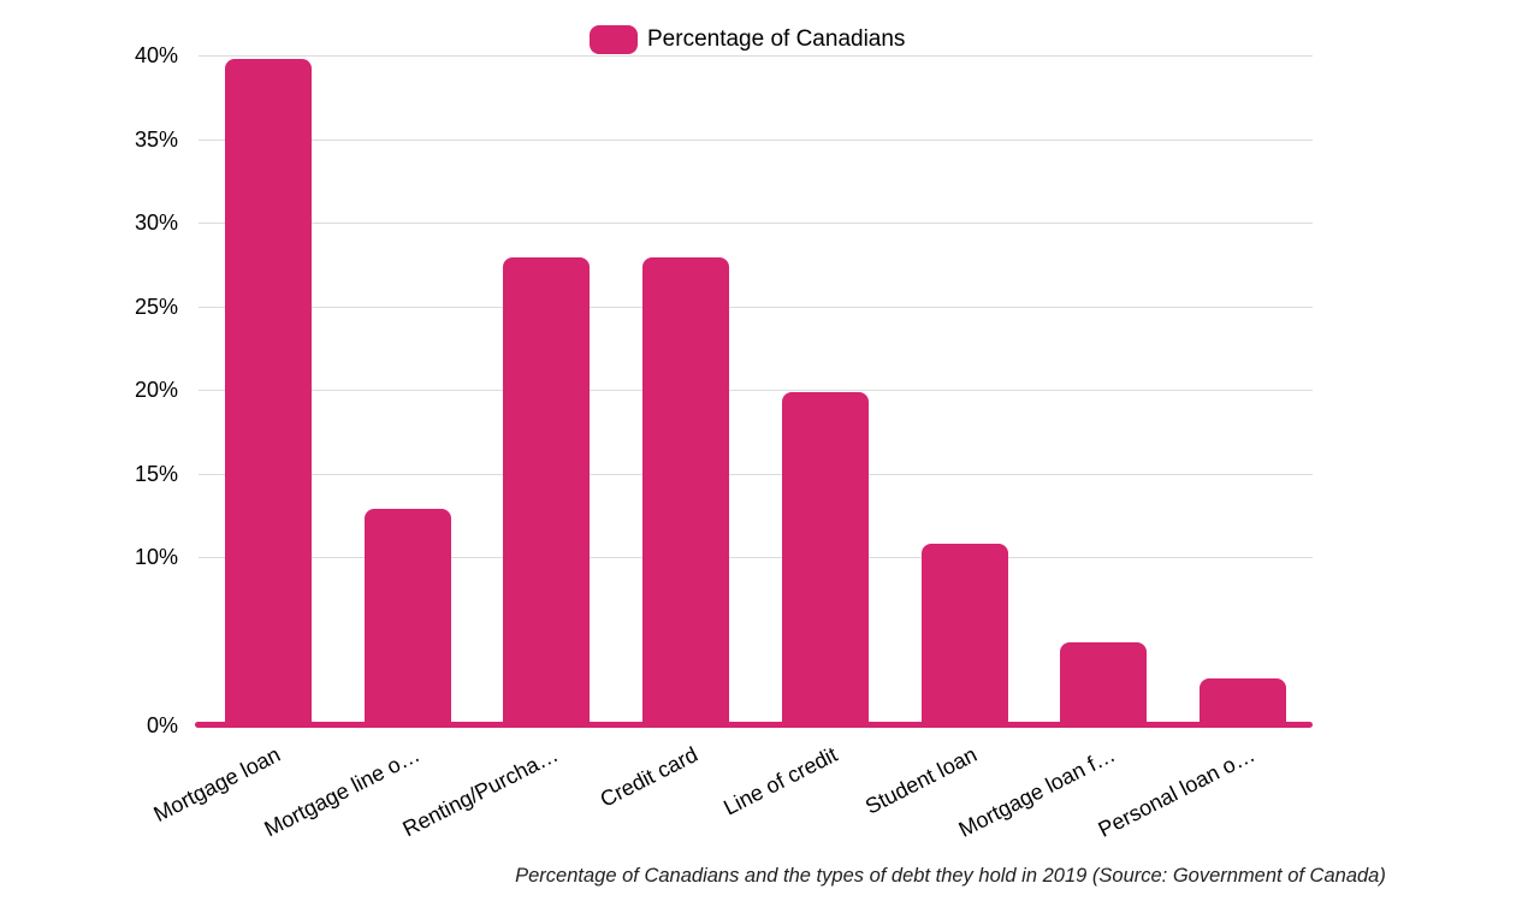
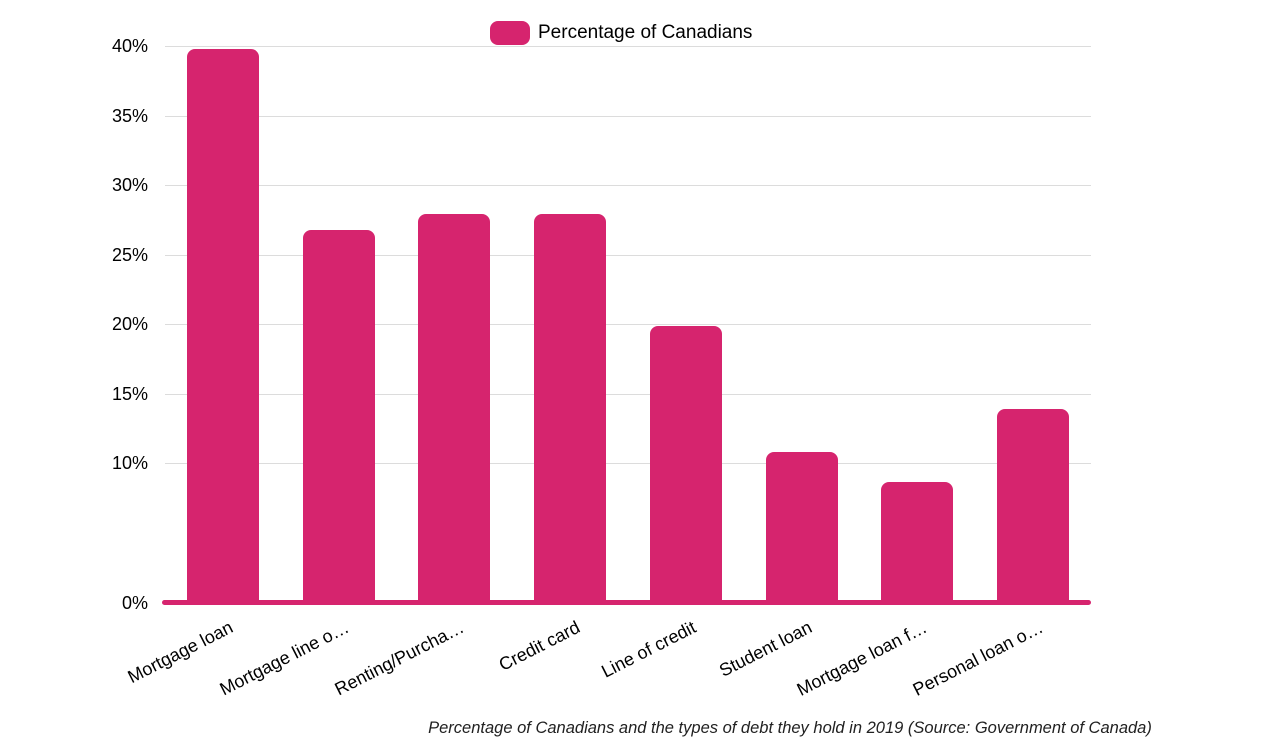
Mortgage line o…: 12.9% -> 26.8%
Mortgage loan f…: 4.9% -> 8.7%
Personal loan o…: 2.8% -> 13.9%
